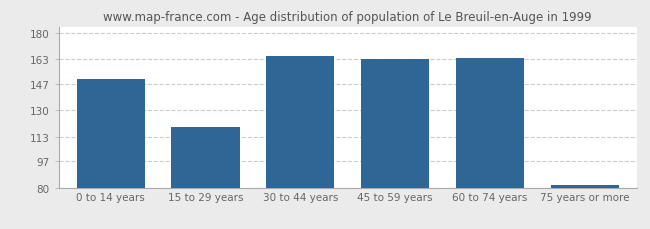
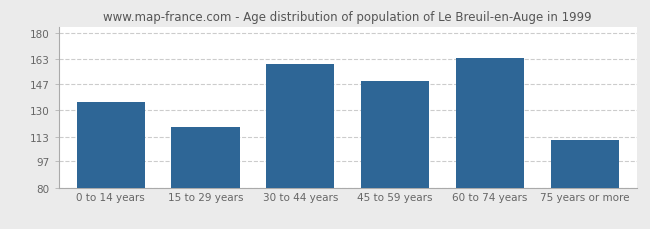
0 to 14 years: 150 -> 135
30 to 44 years: 165 -> 160
45 to 59 years: 163 -> 149
75 years or more: 82 -> 111
